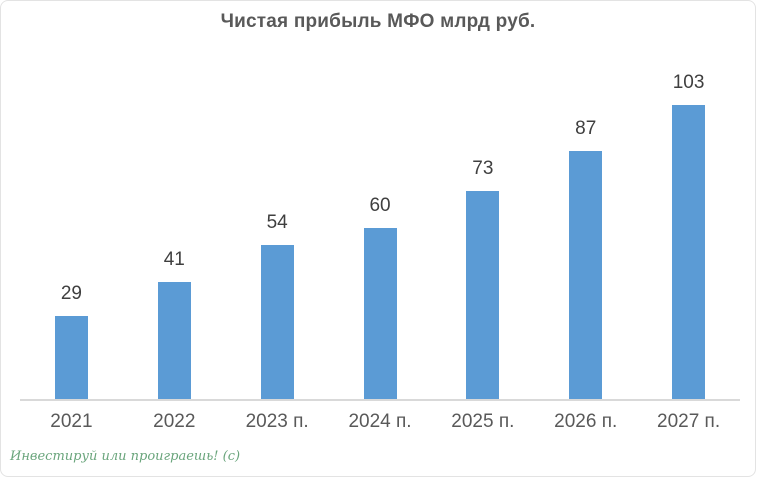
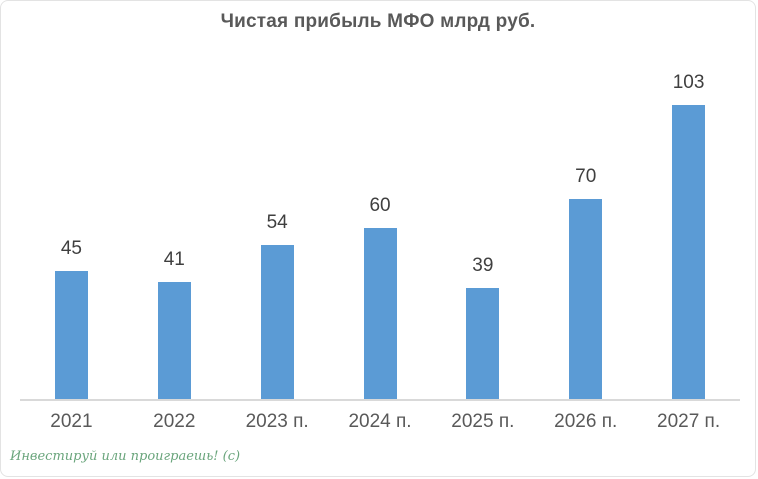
2021: 29 -> 45
2025 п.: 73 -> 39
2026 п.: 87 -> 70
